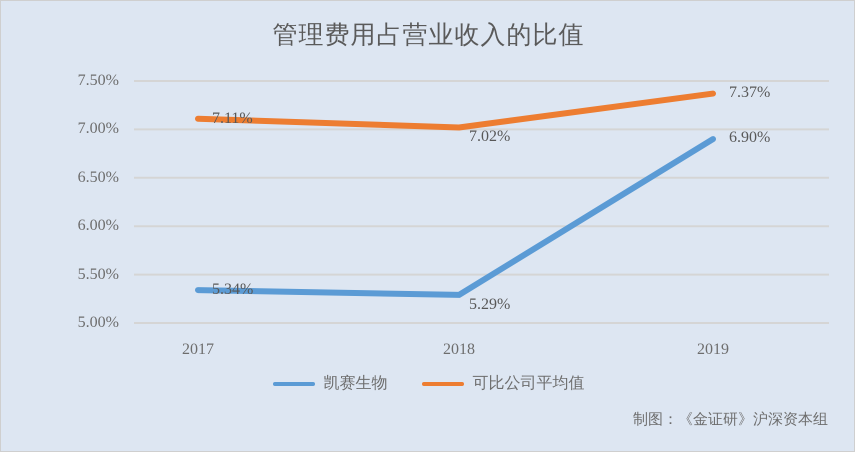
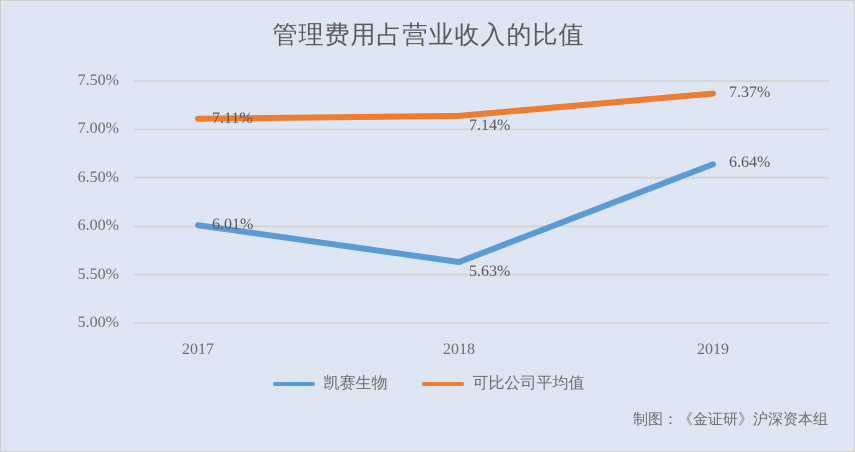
凯赛生物/2017: 5.34% -> 6.01%
凯赛生物/2018: 5.29% -> 5.63%
可比公司平均值/2018: 7.02% -> 7.14%
凯赛生物/2019: 6.90% -> 6.64%
